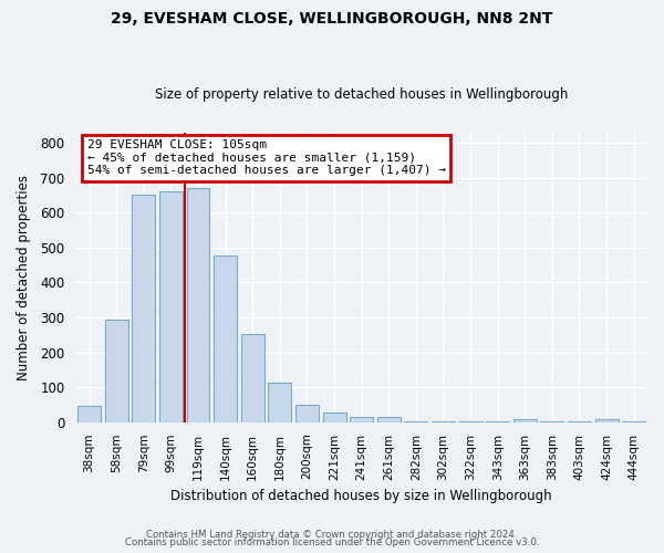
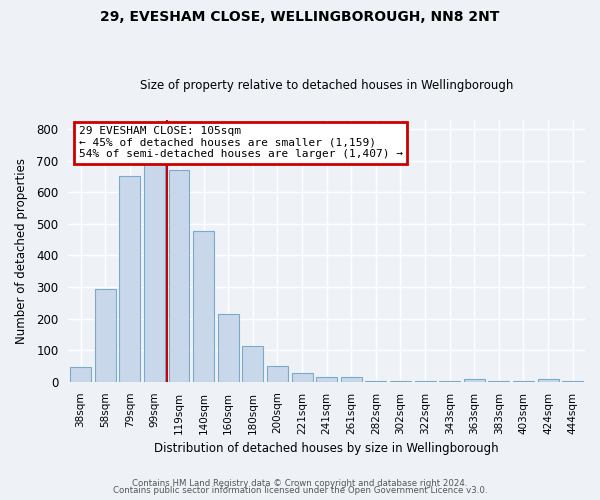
99sqm: 661 -> 690
160sqm: 252 -> 215
